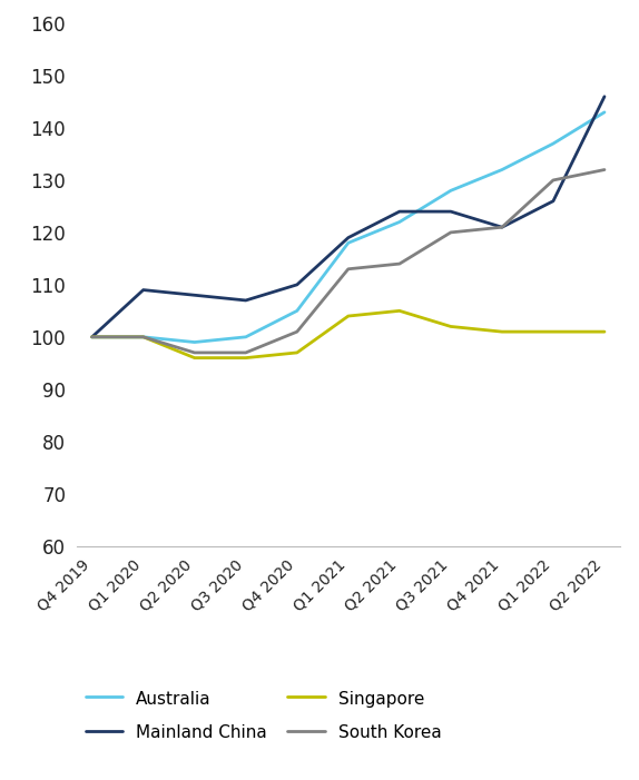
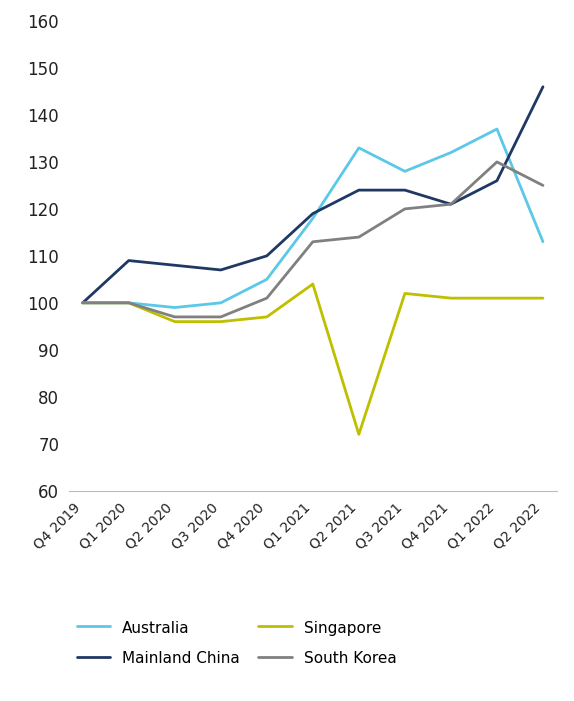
Australia/Q2 2021: 122 -> 133
Singapore/Q2 2021: 105 -> 72
Australia/Q2 2022: 143 -> 113
South Korea/Q2 2022: 132 -> 125
